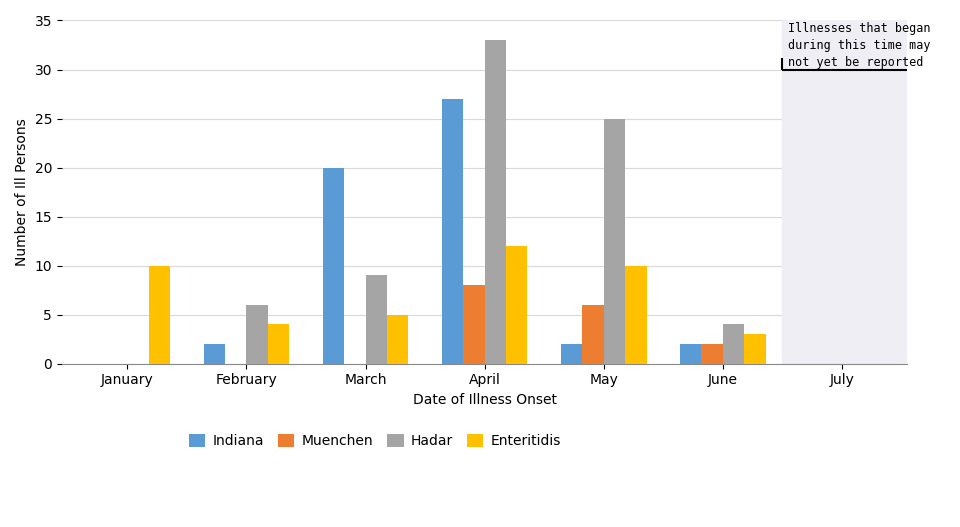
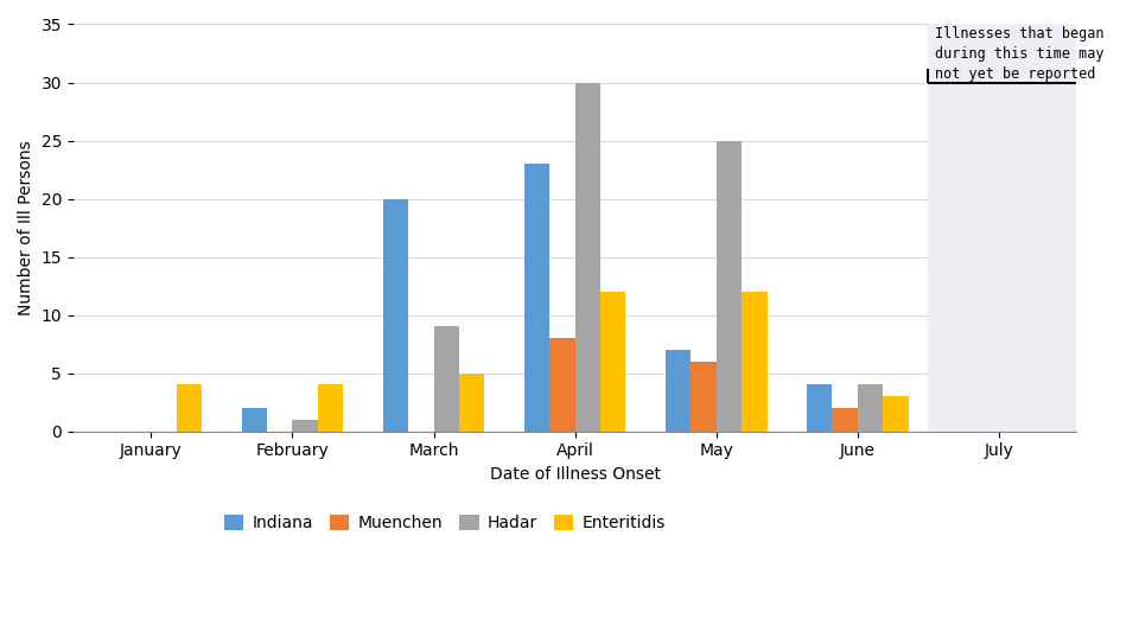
Enteritidis/January: 10 -> 4
Hadar/February: 6 -> 1
Indiana/April: 27 -> 23
Hadar/April: 33 -> 30
Indiana/May: 2 -> 7
Enteritidis/May: 10 -> 12
Indiana/June: 2 -> 4
